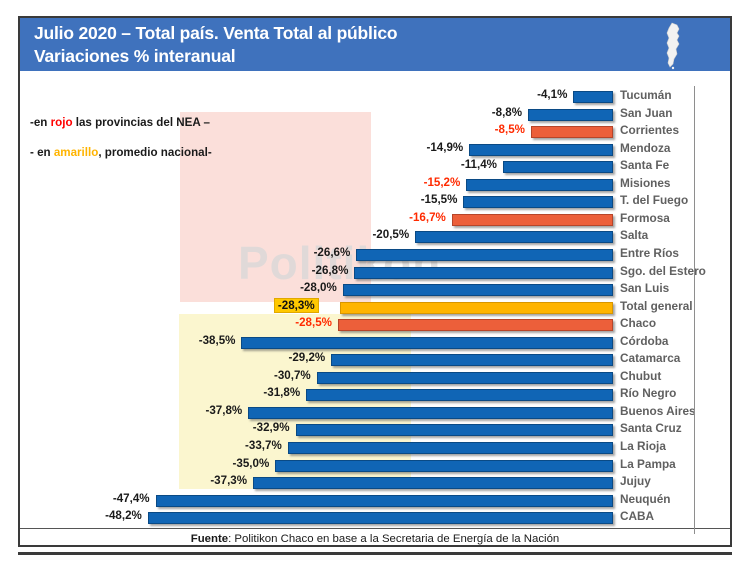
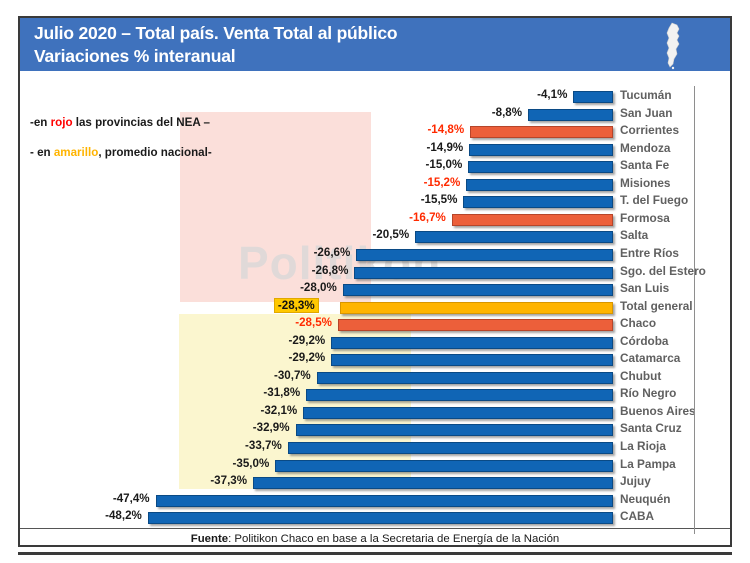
Corrientes: -8,5% -> -14,8%
Santa Fe: -11,4% -> -15,0%
Córdoba: -38,5% -> -29,2%
Buenos Aires: -37,8% -> -32,1%
